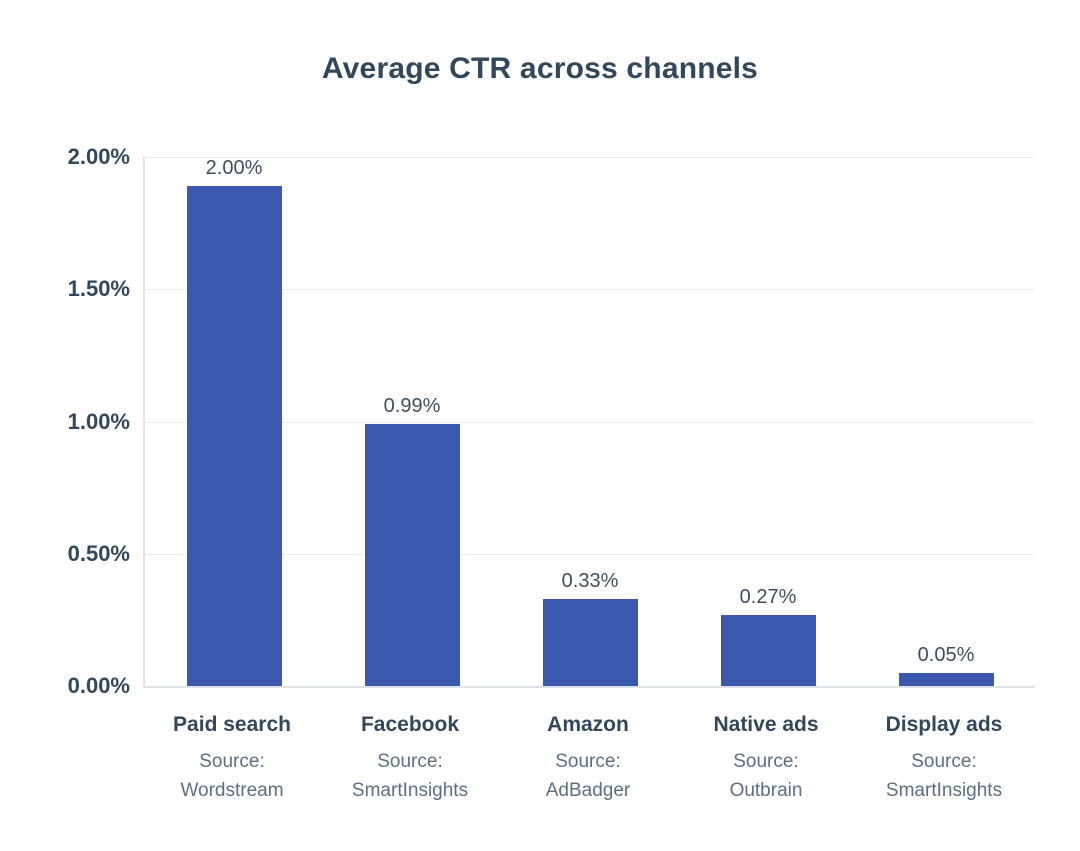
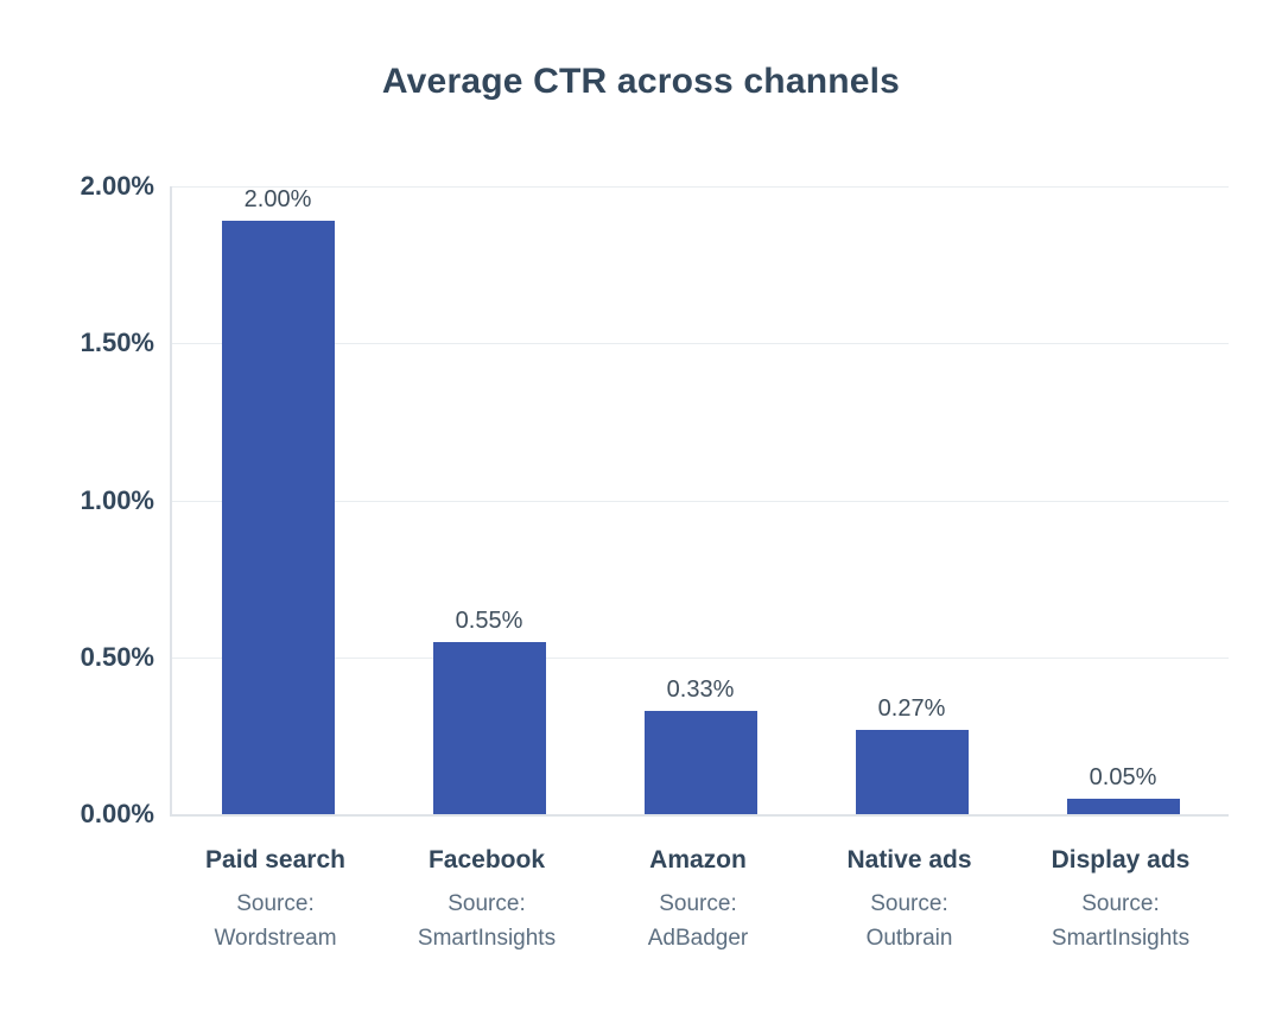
Facebook: 0.99% -> 0.55%
